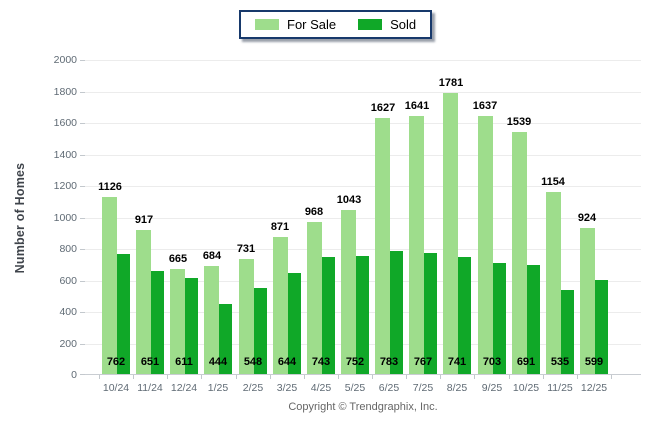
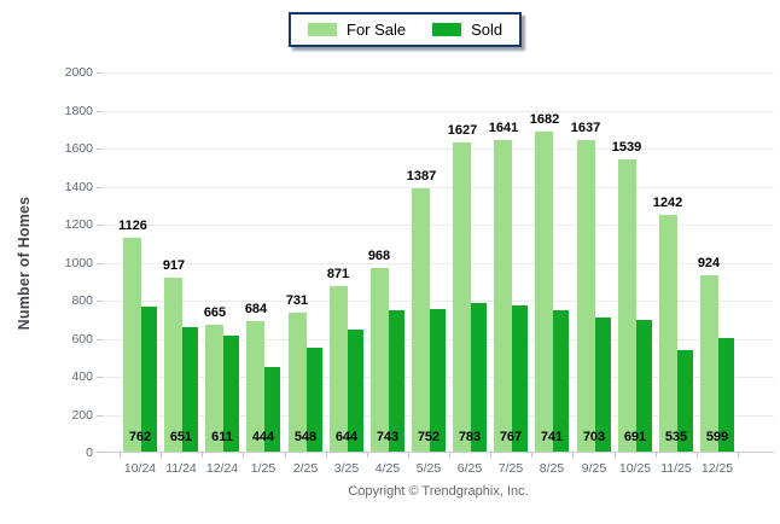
For Sale/5/25: 1043 -> 1387
For Sale/8/25: 1781 -> 1682
For Sale/11/25: 1154 -> 1242
